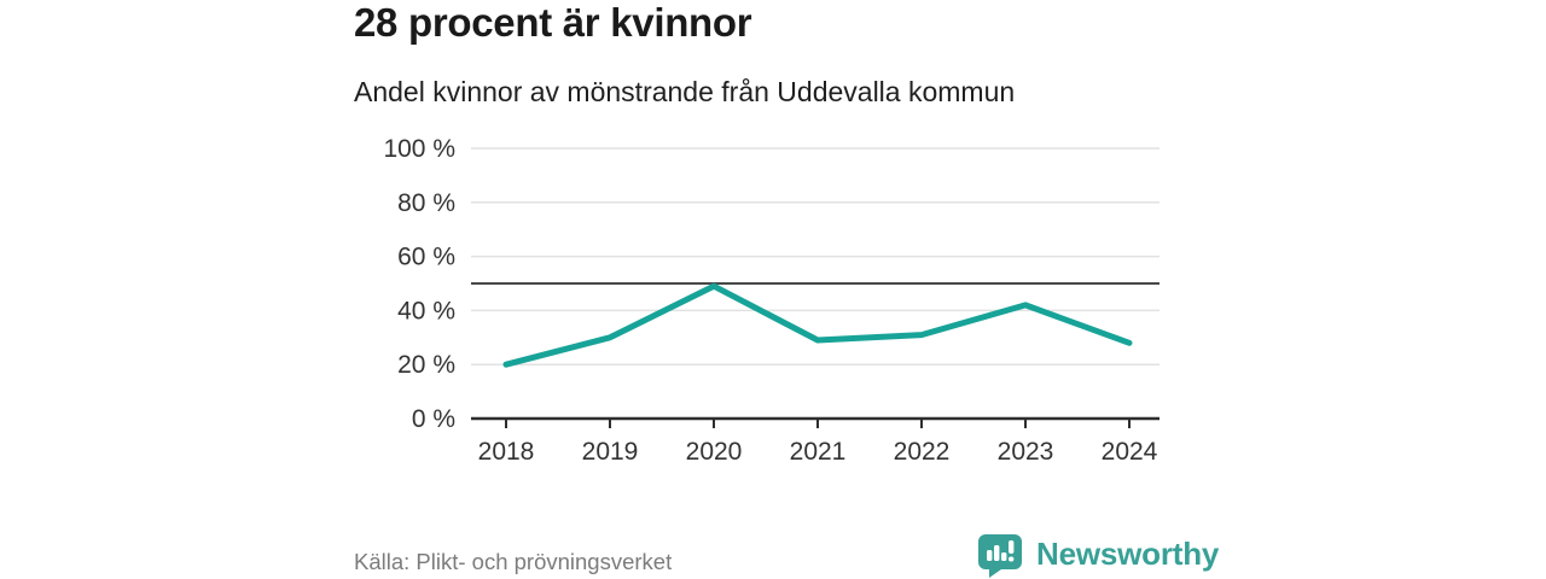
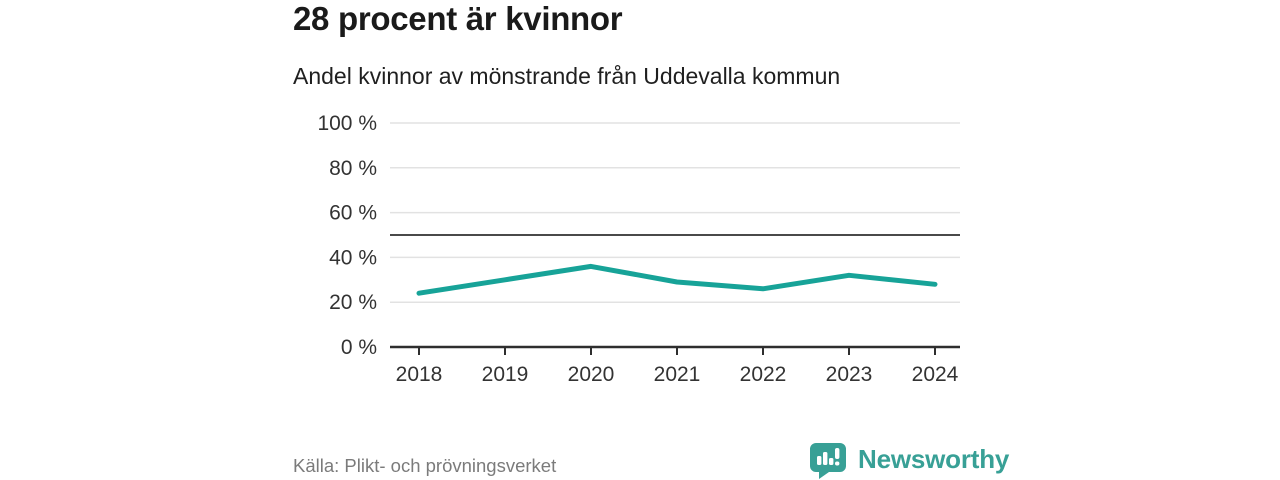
2018: 20% -> 24%
2020: 49% -> 36%
2022: 31% -> 26%
2023: 42% -> 32%
